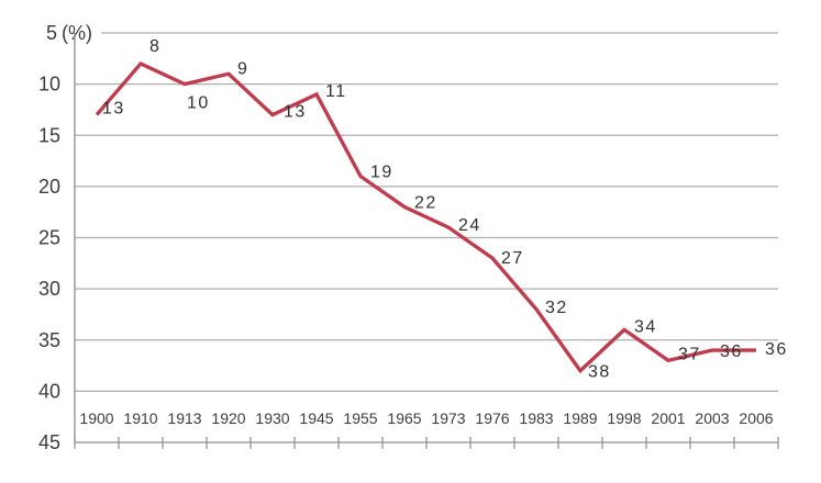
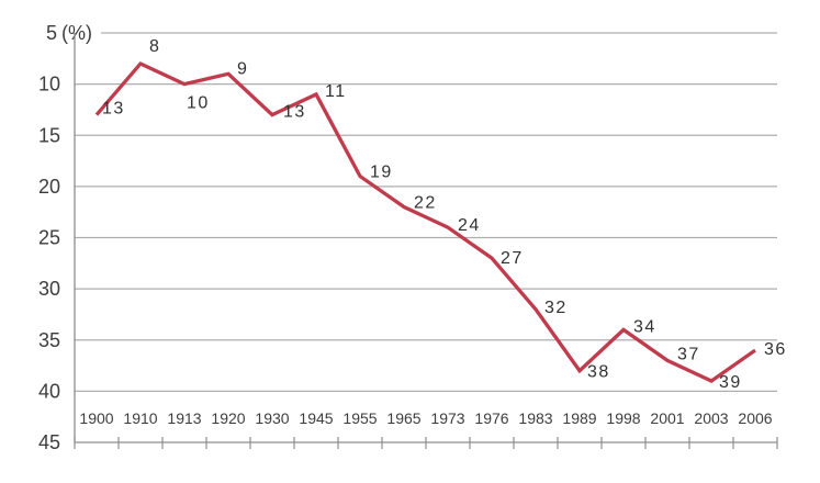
2003: 36 -> 39
